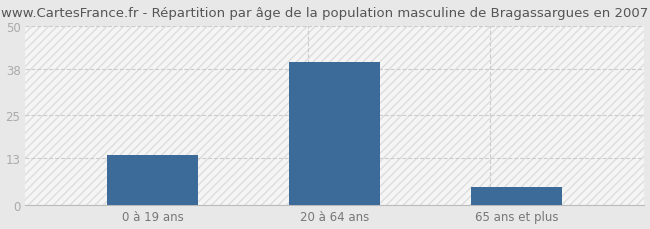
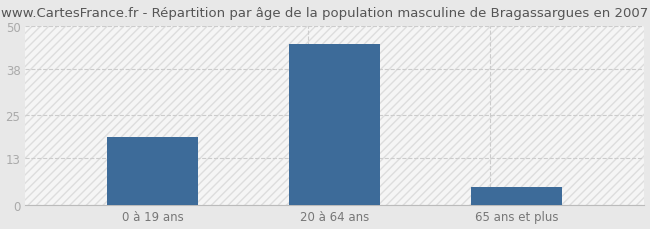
0 à 19 ans: 14 -> 19
20 à 64 ans: 40 -> 45
